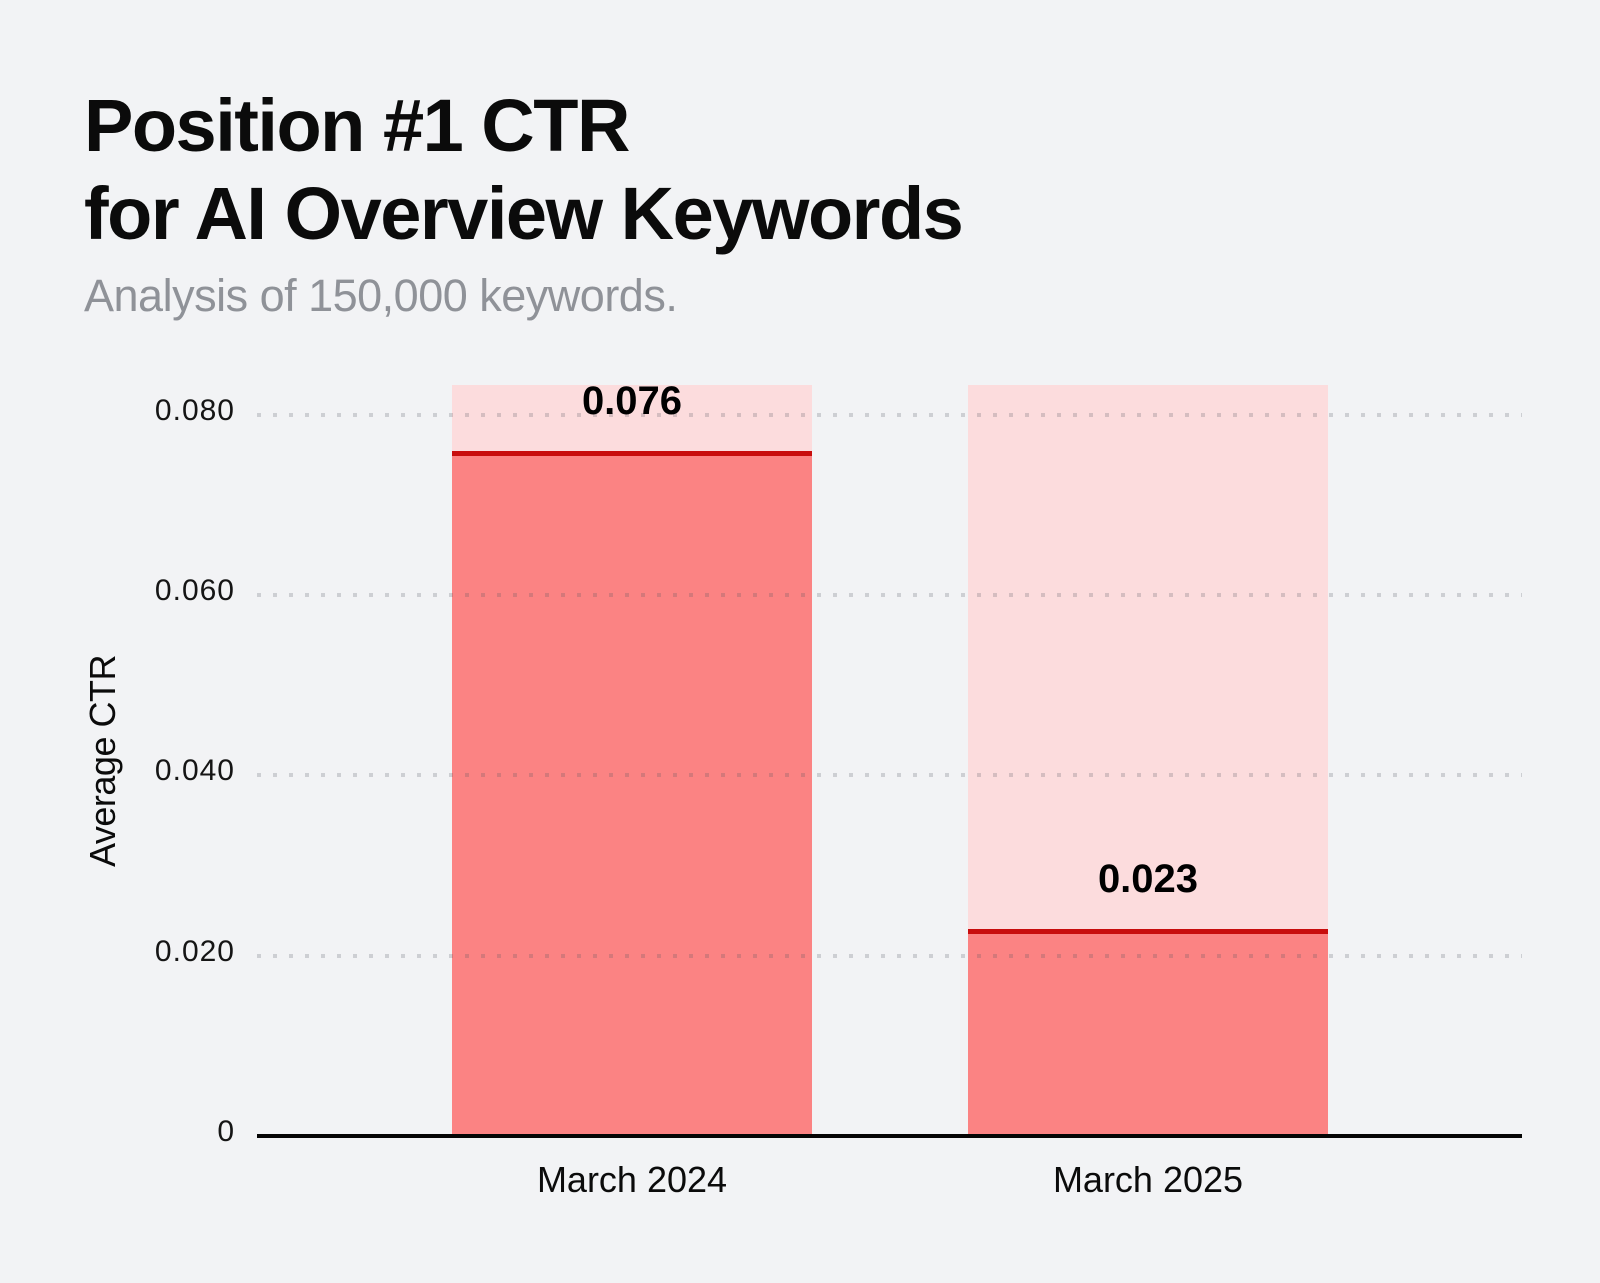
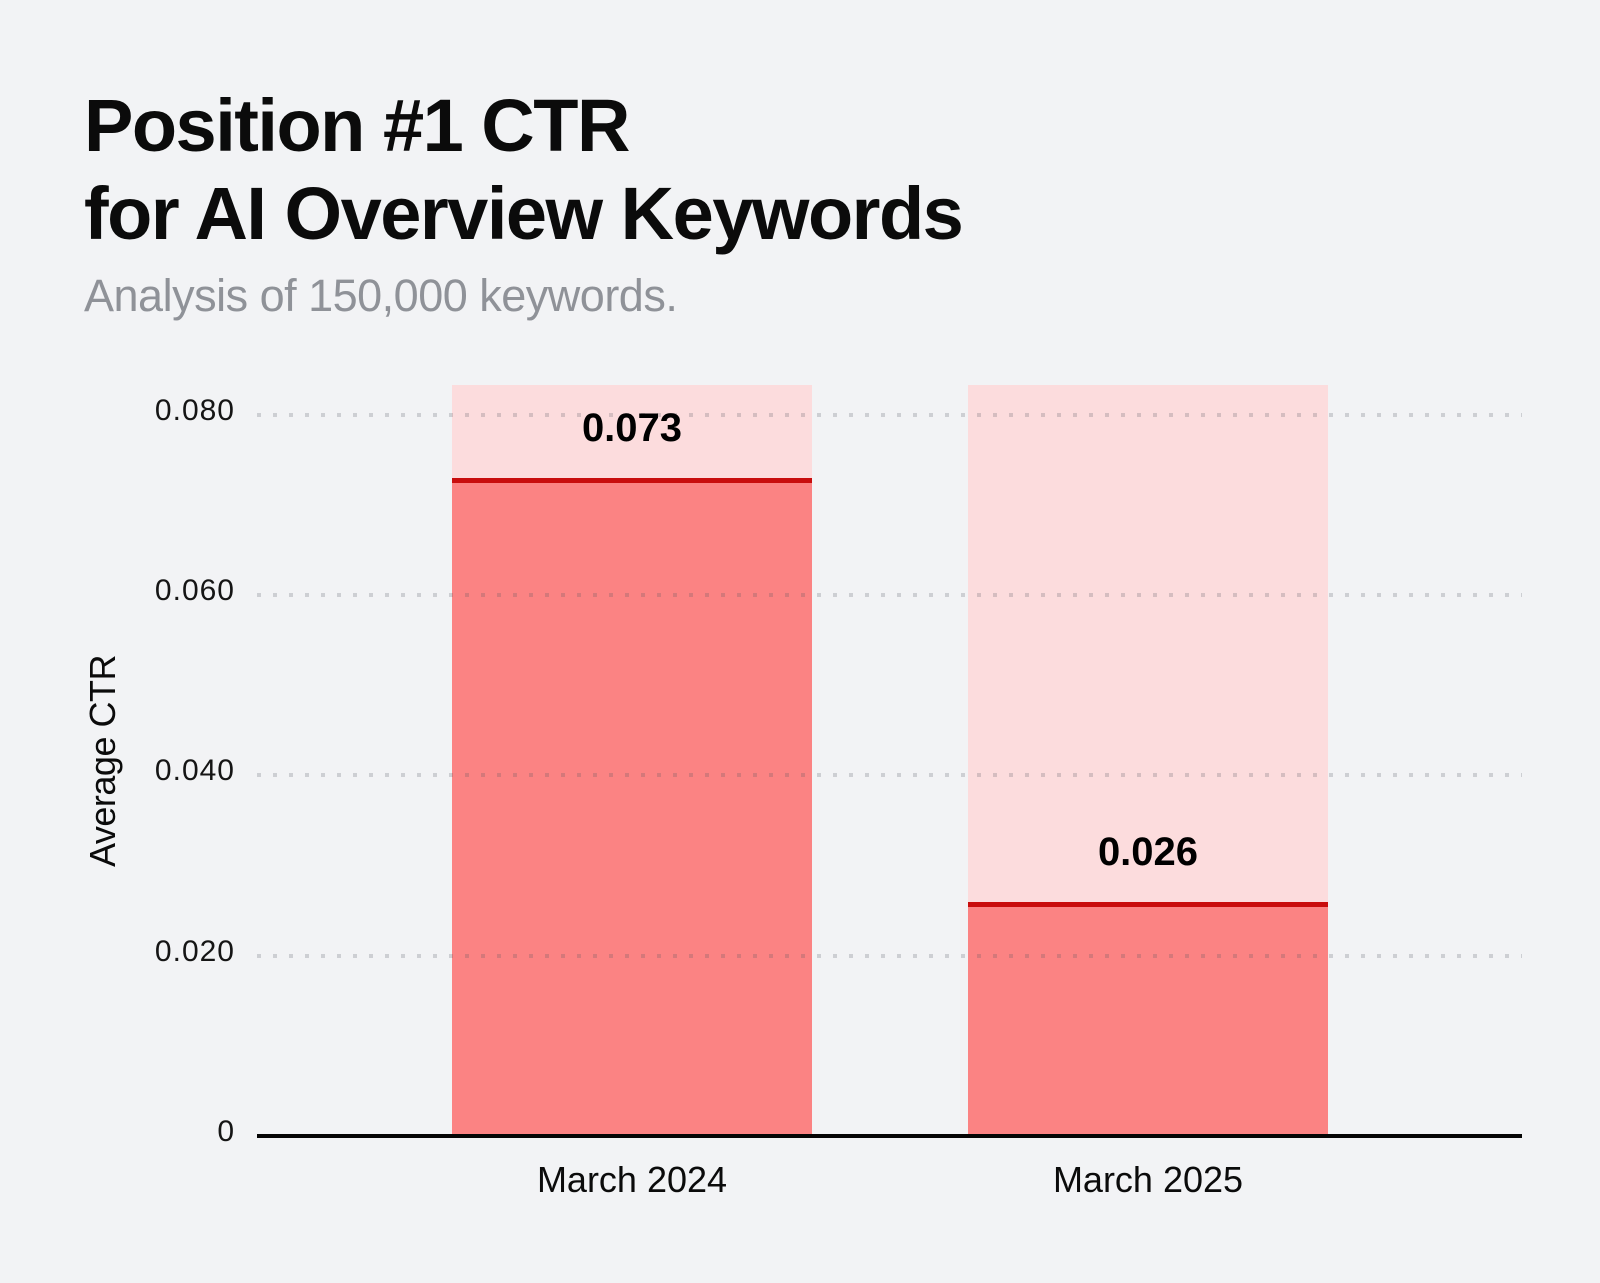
March 2024: 0.076 -> 0.073
March 2025: 0.023 -> 0.026
